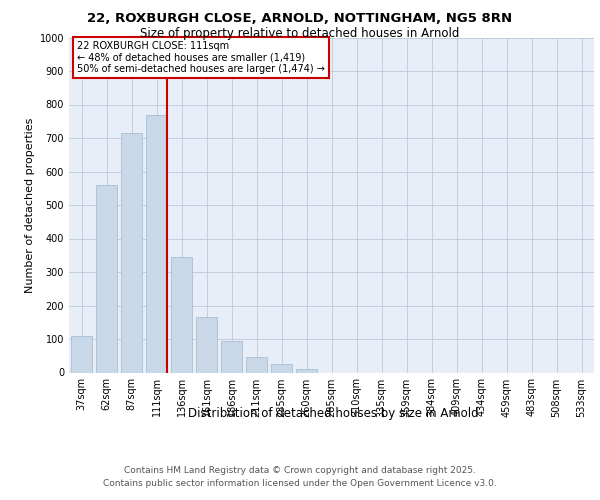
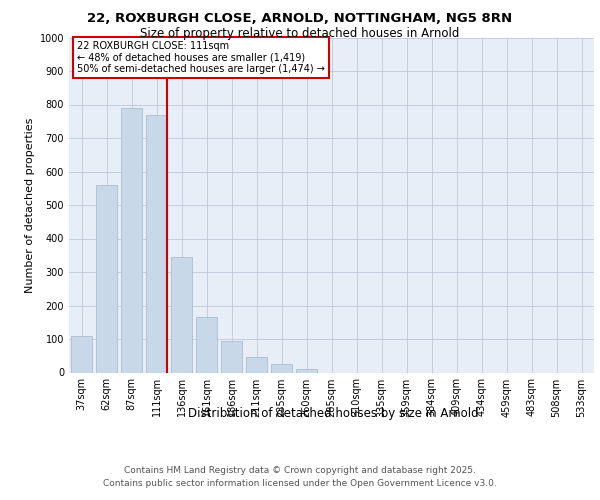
87sqm: 715 -> 790
